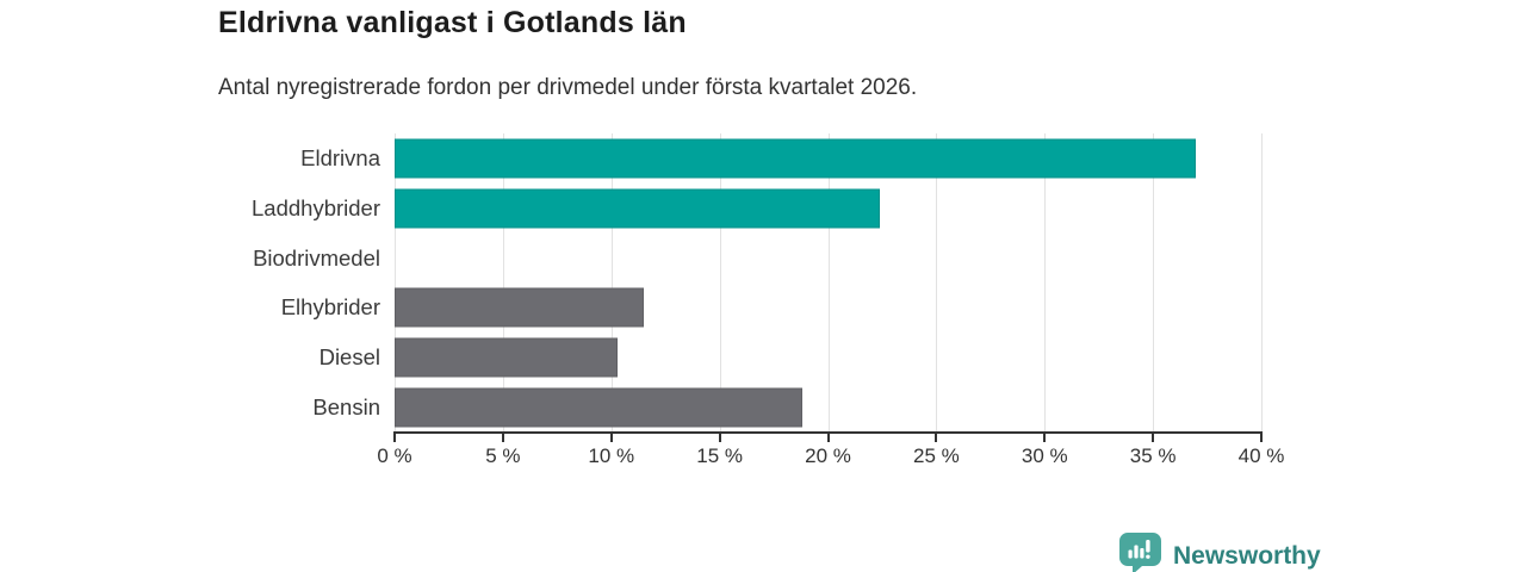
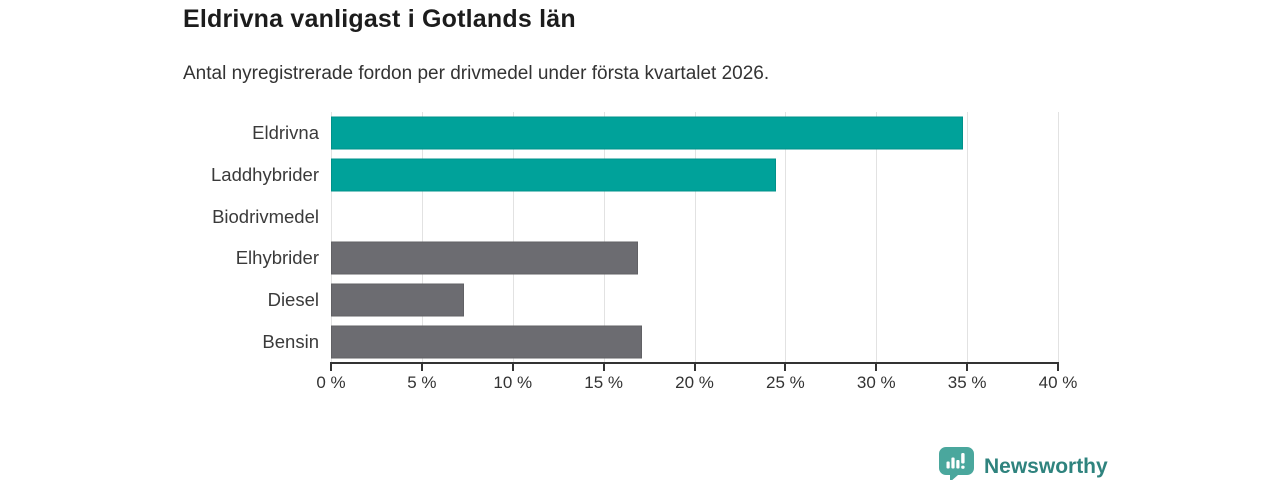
Eldrivna: 37.0% -> 34.8%
Laddhybrider: 22.4% -> 24.5%
Elhybrider: 11.5% -> 16.9%
Diesel: 10.3% -> 7.3%
Bensin: 18.8% -> 17.1%
